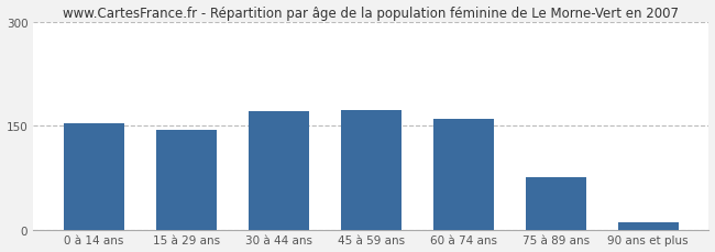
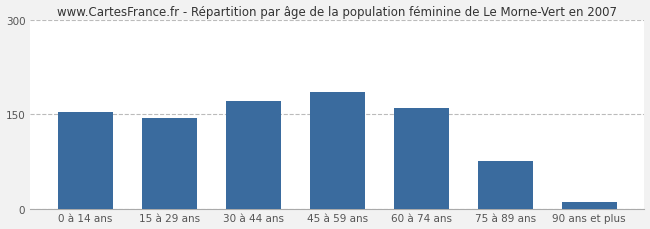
45 à 59 ans: 173 -> 186
